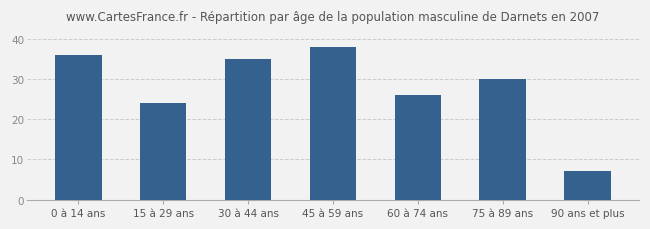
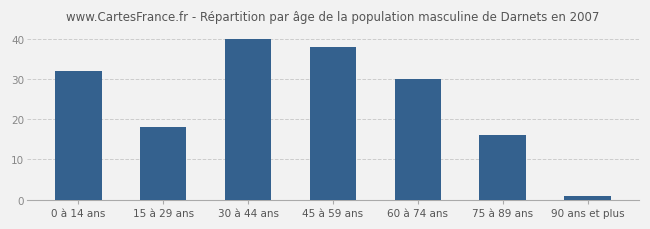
0 à 14 ans: 36 -> 32
15 à 29 ans: 24 -> 18
30 à 44 ans: 35 -> 40
60 à 74 ans: 26 -> 30
75 à 89 ans: 30 -> 16
90 ans et plus: 7 -> 1
